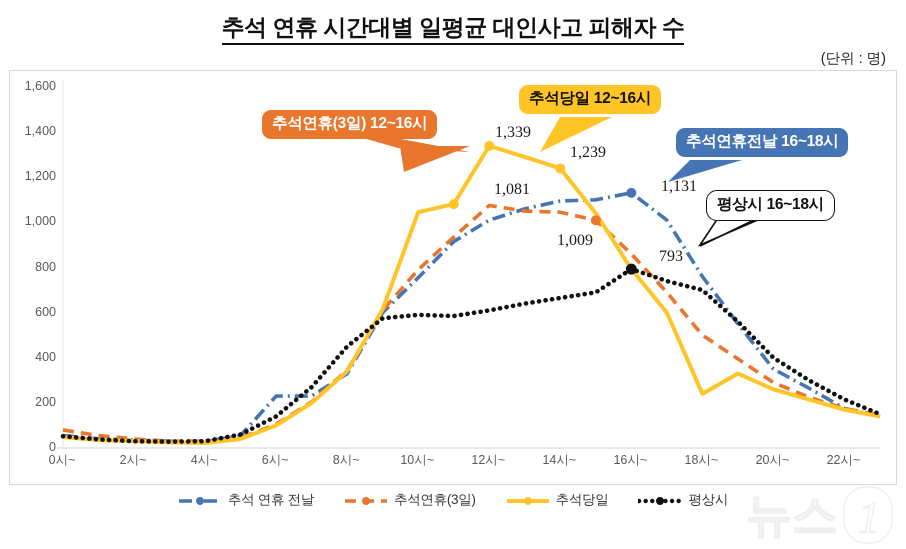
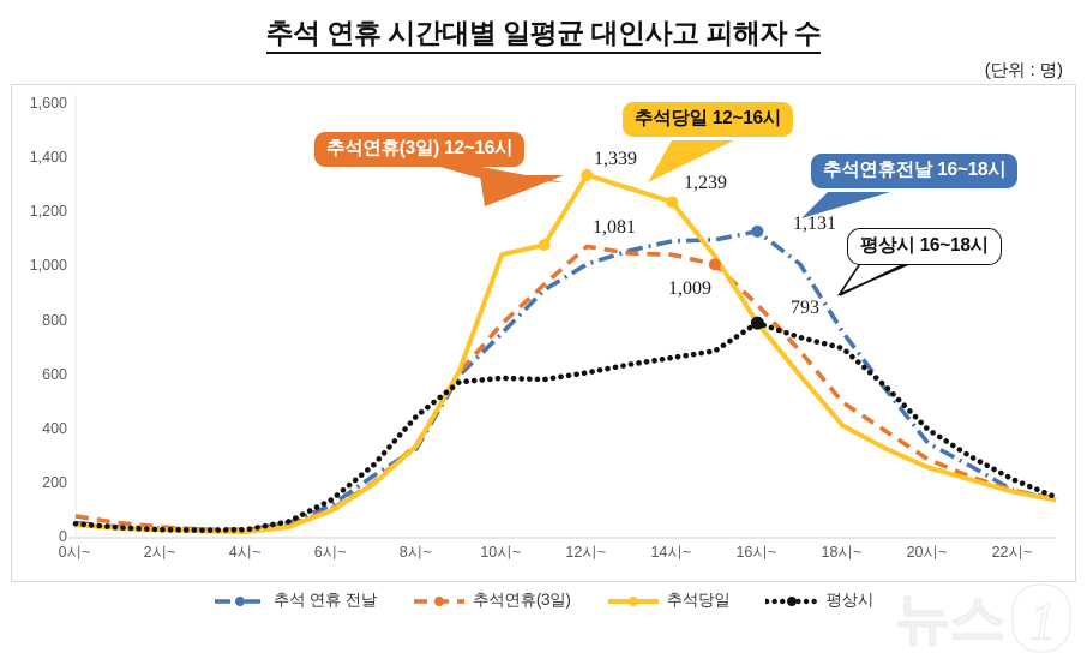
추석 연휴 전날/6시~: 230 -> 120
추석당일/18시~: 240 -> 420
